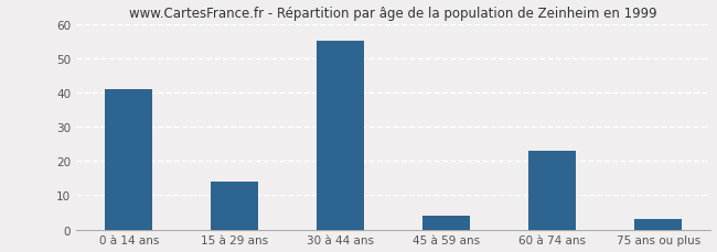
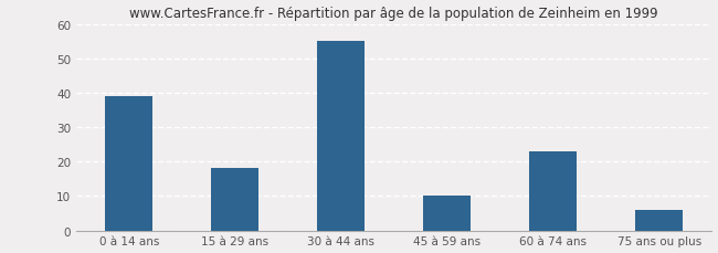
0 à 14 ans: 41 -> 39
15 à 29 ans: 14 -> 18
45 à 59 ans: 4 -> 10
75 ans ou plus: 3 -> 6
